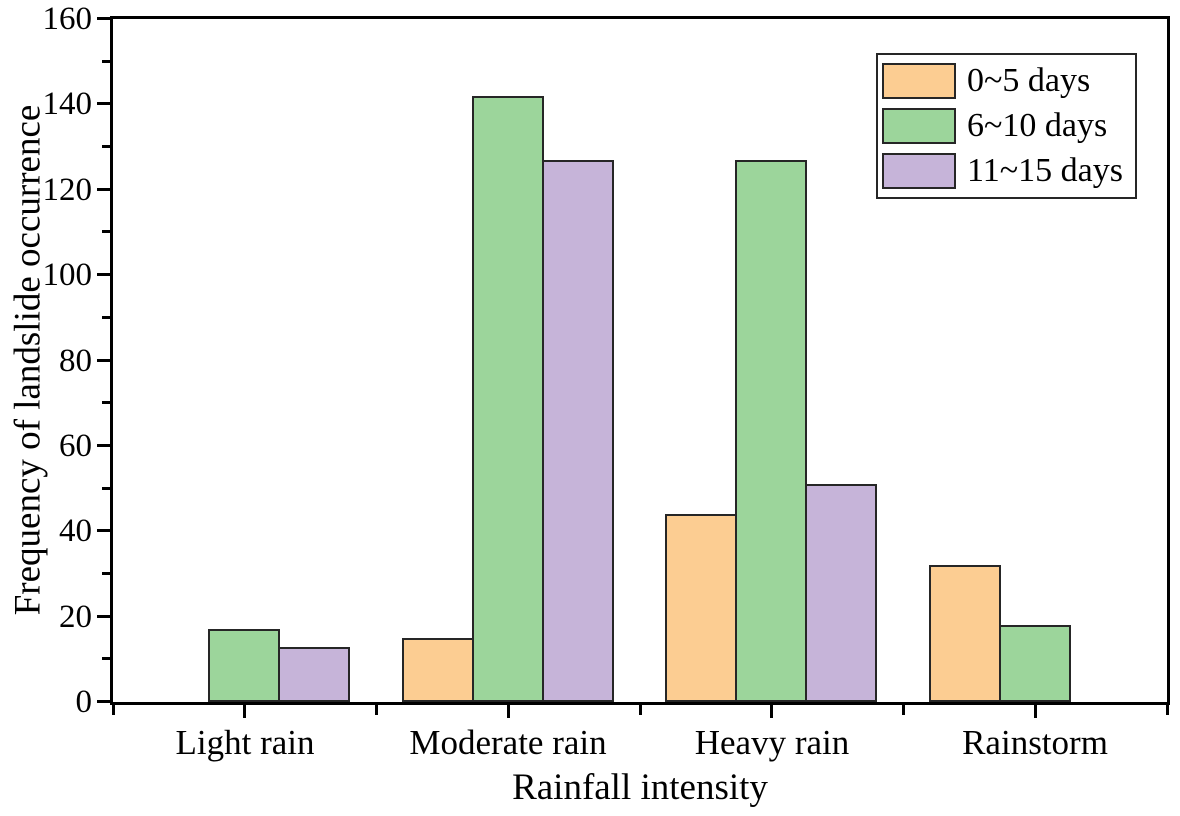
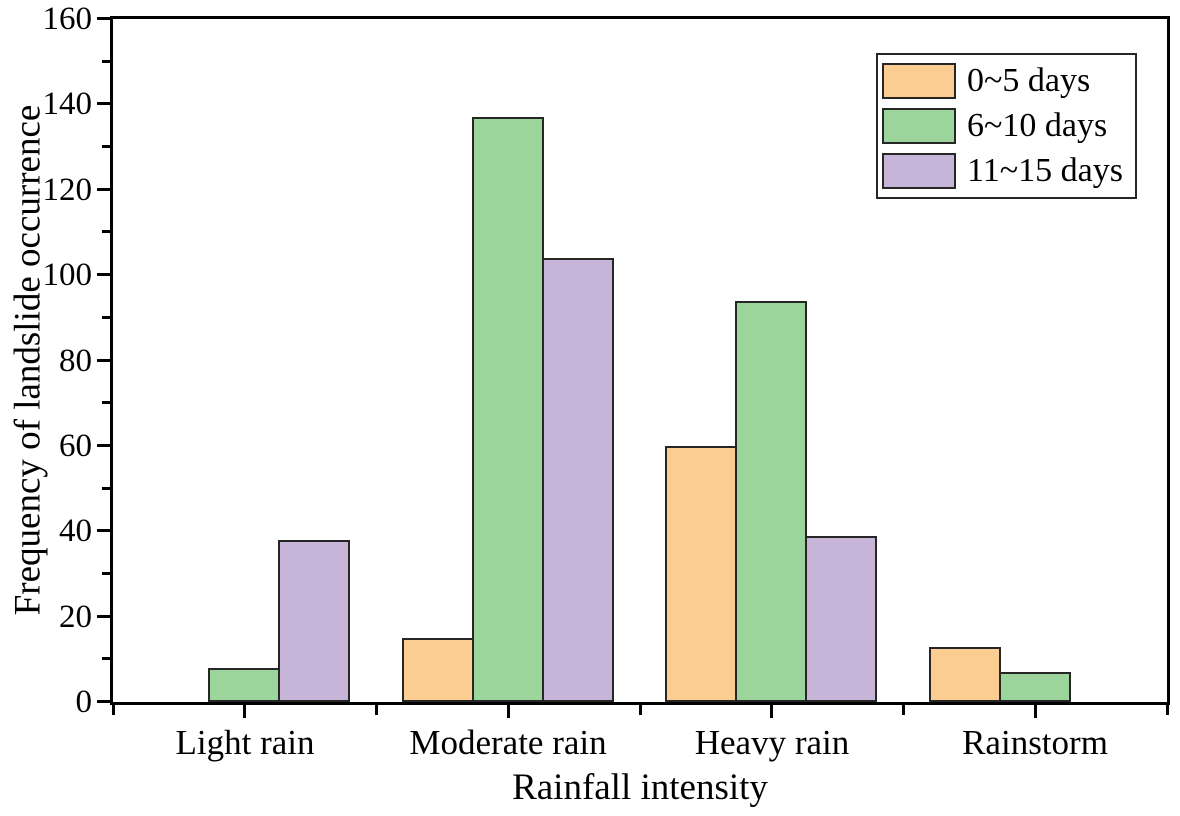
6~10 days/Light rain: 17 -> 8
11~15 days/Light rain: 13 -> 38
6~10 days/Moderate rain: 142 -> 137
11~15 days/Moderate rain: 127 -> 104
0~5 days/Heavy rain: 44 -> 60
6~10 days/Heavy rain: 127 -> 94
11~15 days/Heavy rain: 51 -> 39
0~5 days/Rainstorm: 32 -> 13
6~10 days/Rainstorm: 18 -> 7
